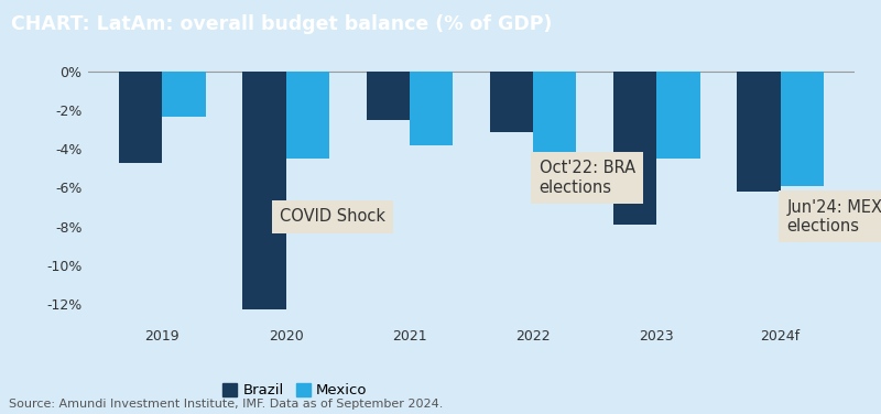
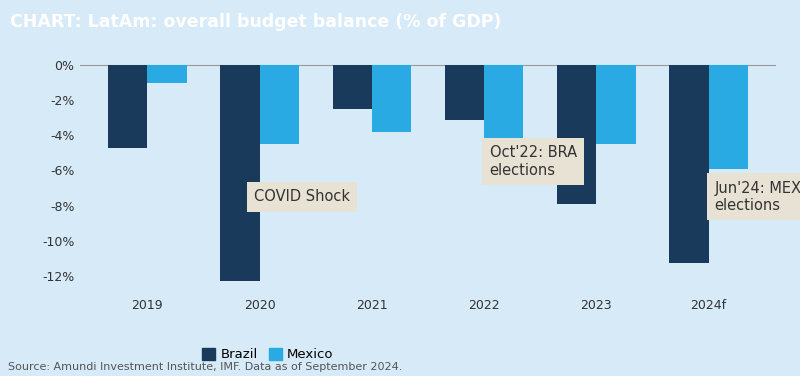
Mexico/2019: -2.3% -> -1.0%
Brazil/2024f: -6.2% -> -11.3%
